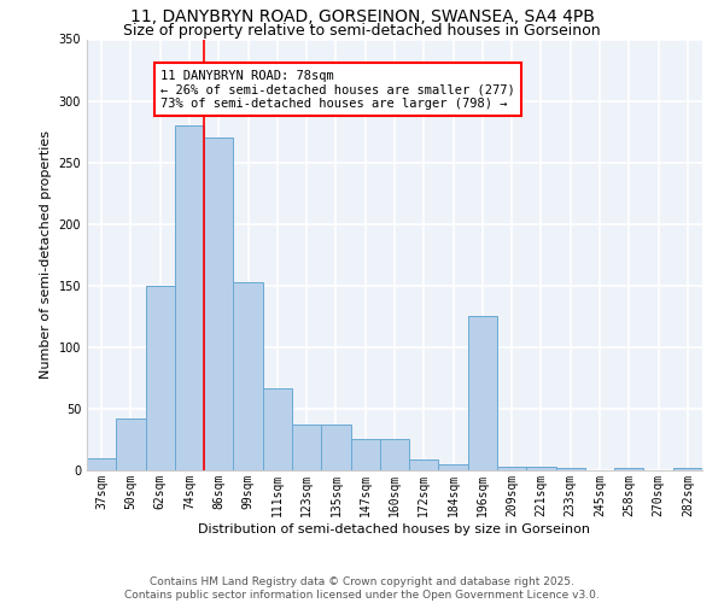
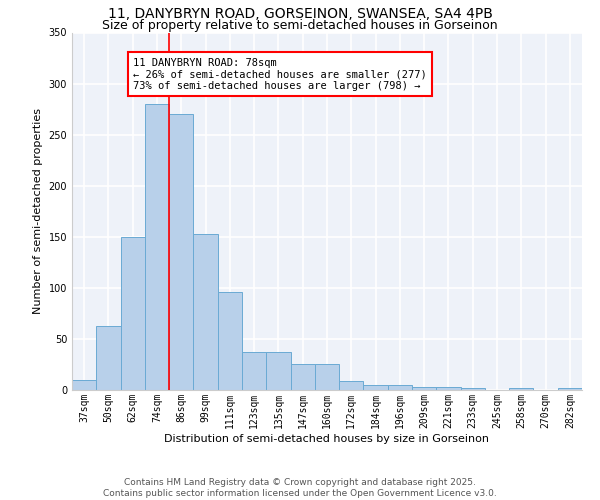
50sqm: 42 -> 63
111sqm: 67 -> 96
196sqm: 125 -> 5
